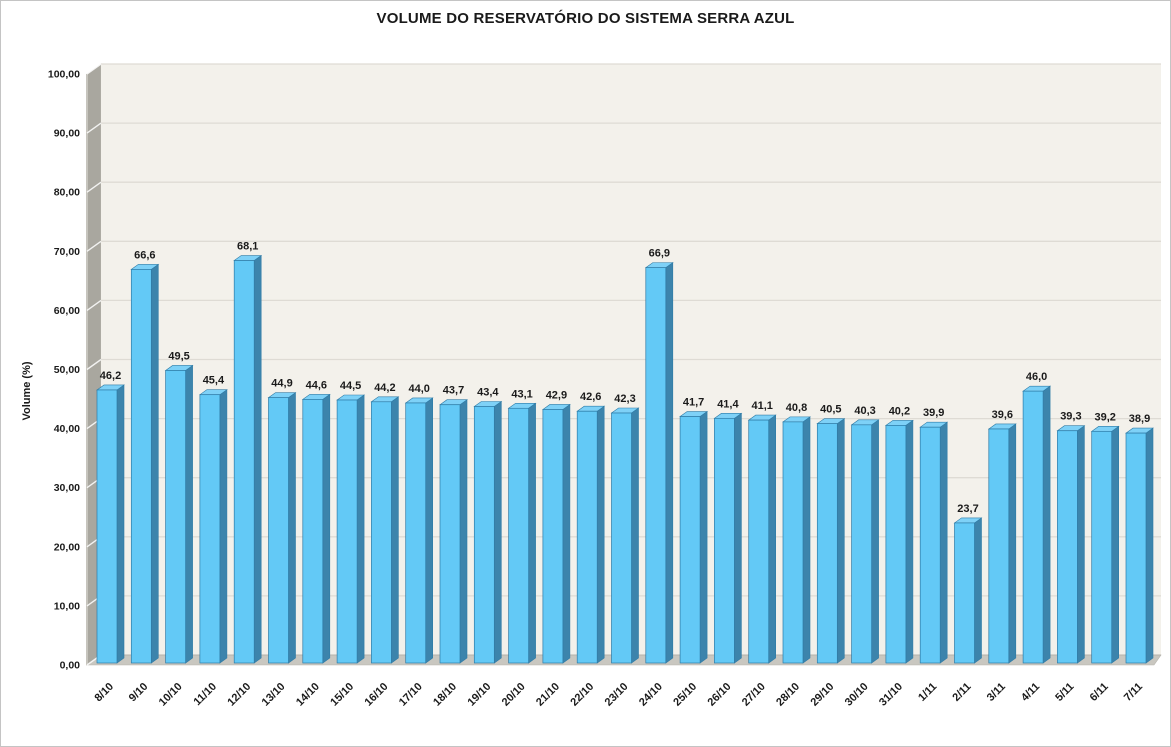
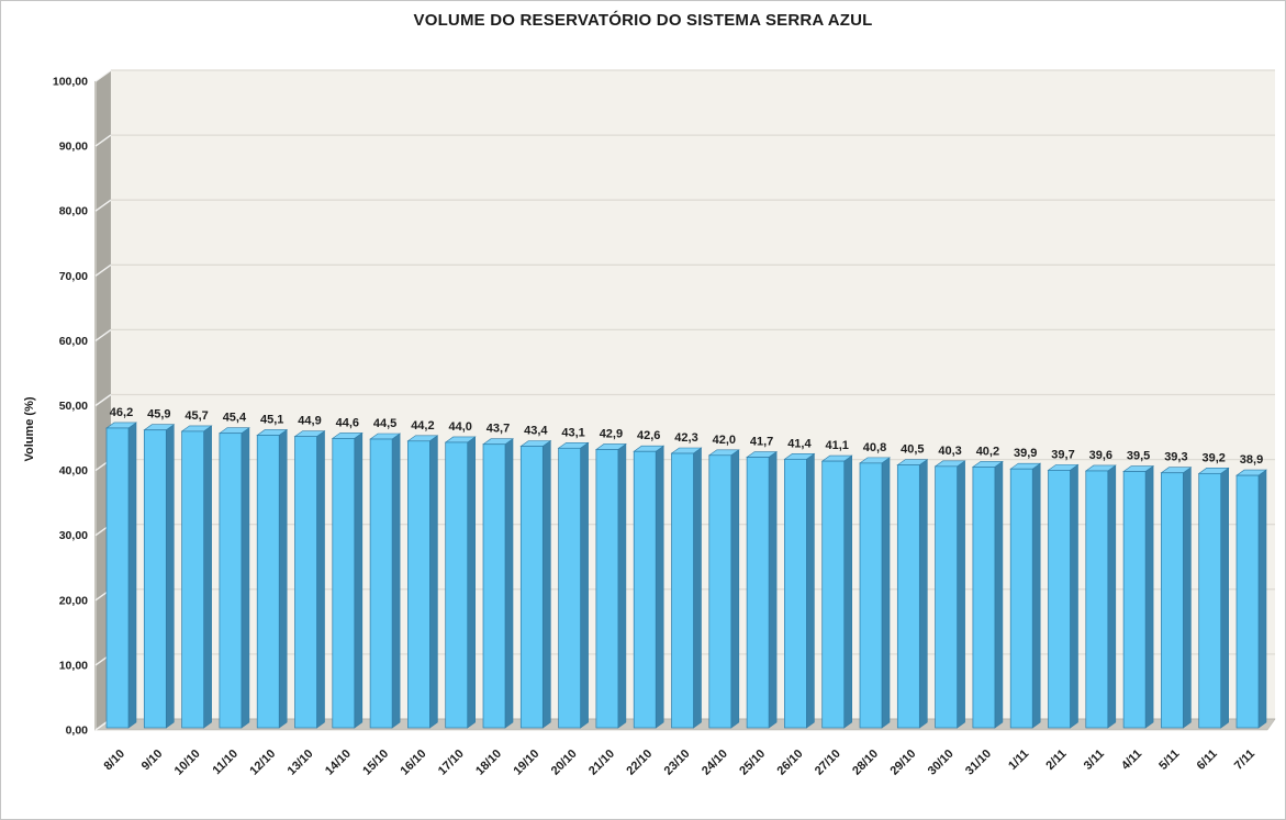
9/10: 66,6 -> 45,9
10/10: 49,5 -> 45,7
12/10: 68,1 -> 45,1
24/10: 66,9 -> 42,0
2/11: 23,7 -> 39,7
4/11: 46,0 -> 39,5
